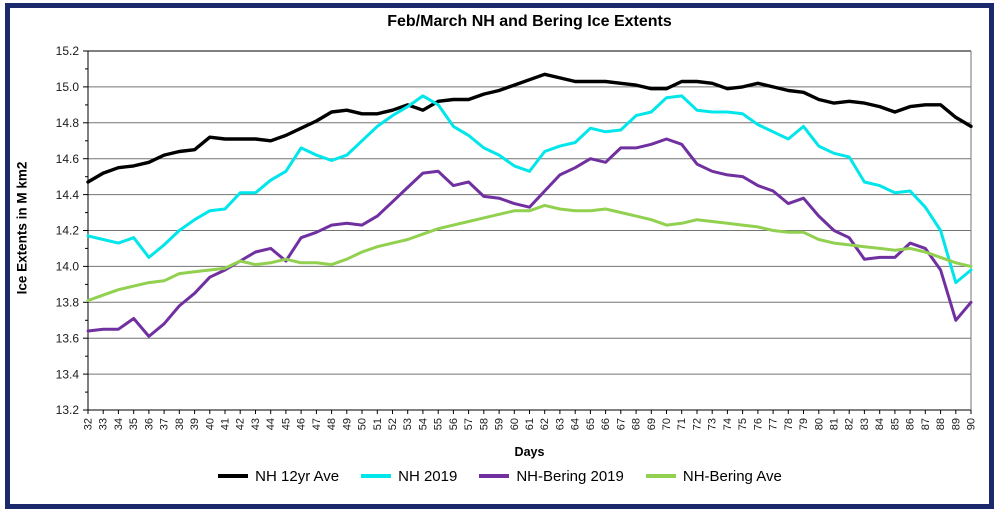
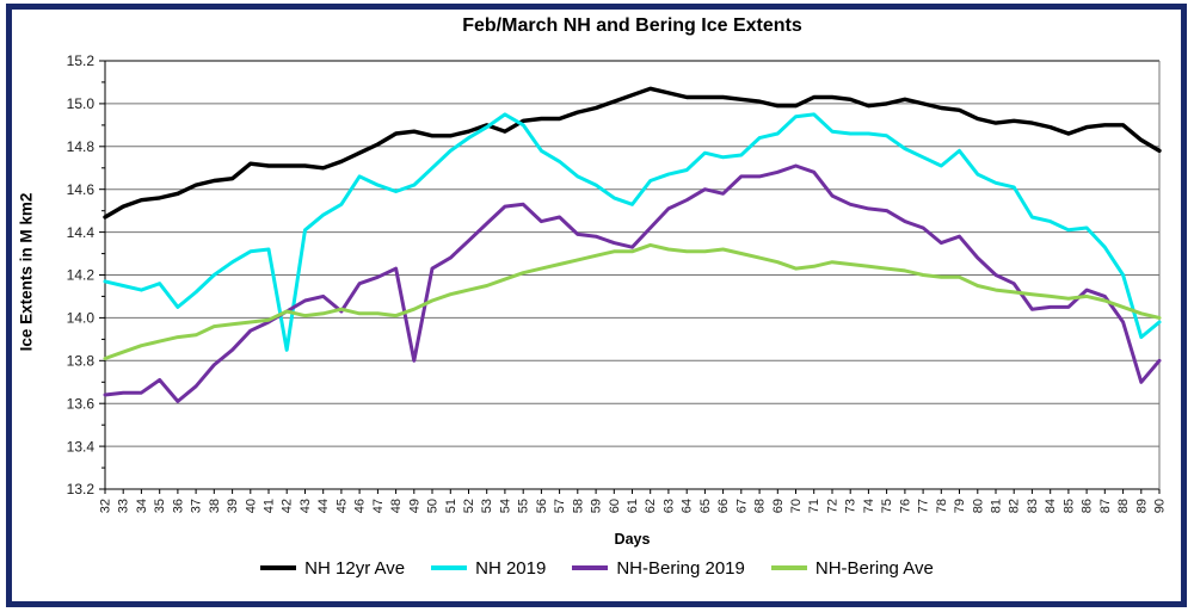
NH 2019/42: 14.41 -> 13.85
NH-Bering 2019/49: 14.24 -> 13.80
